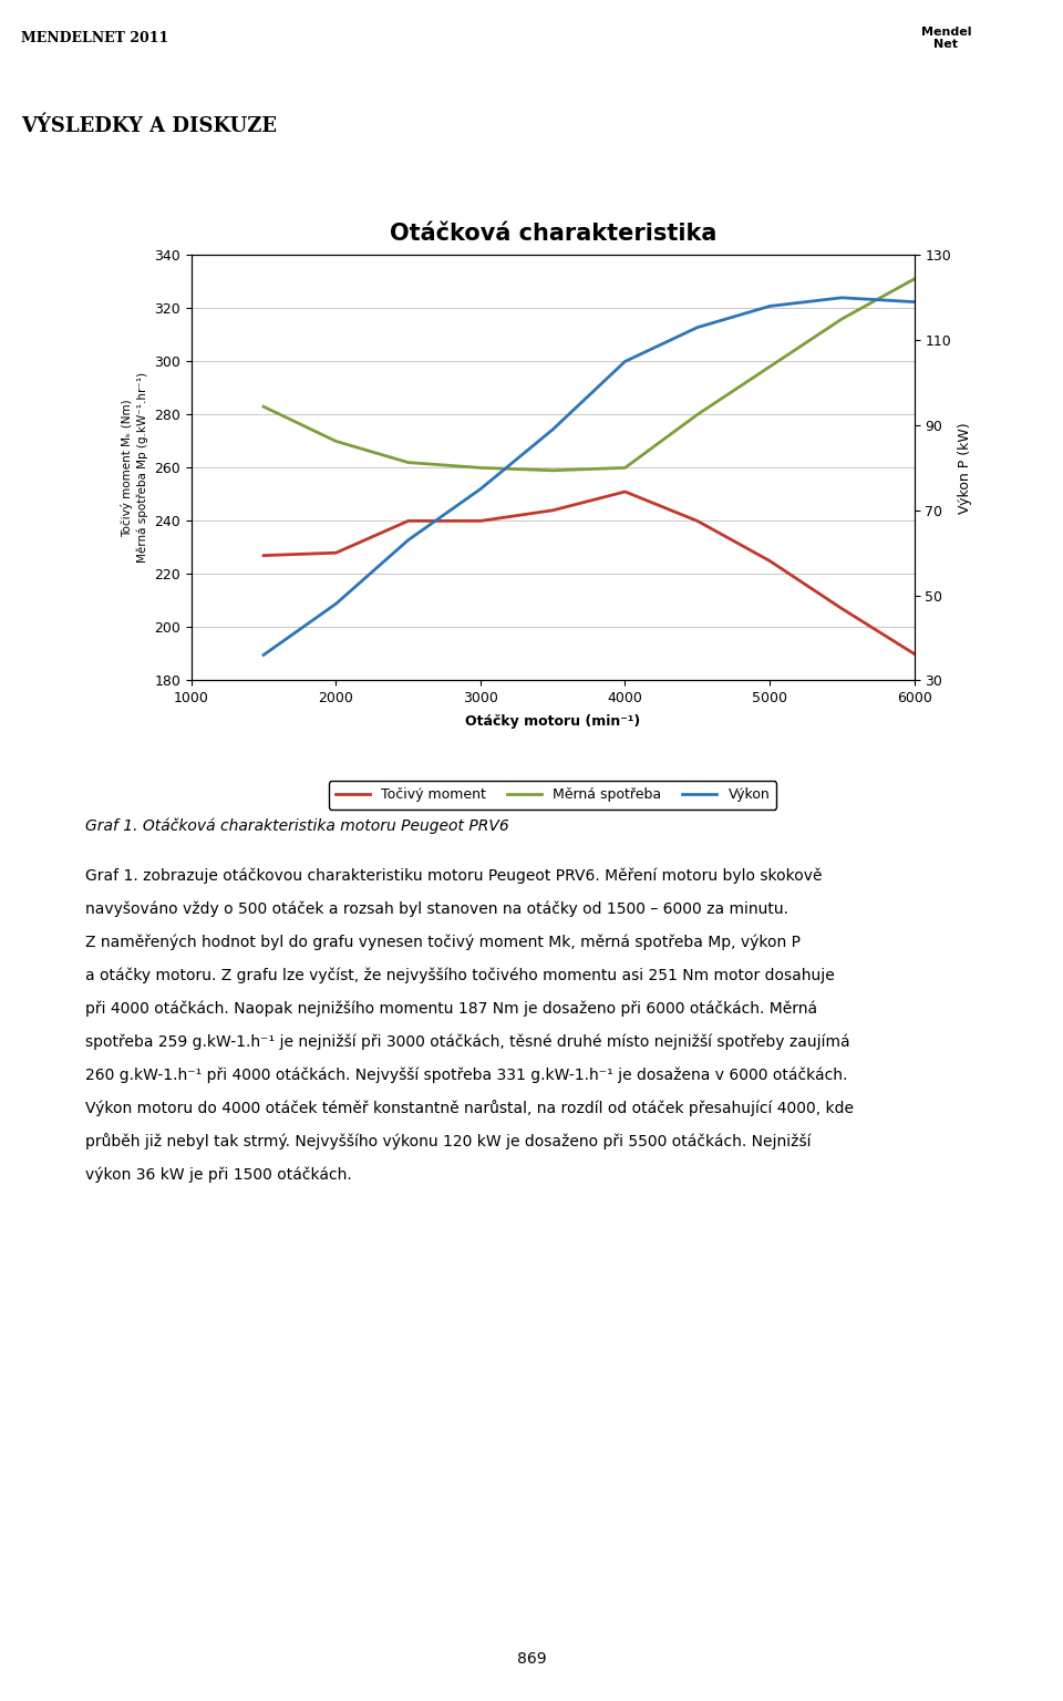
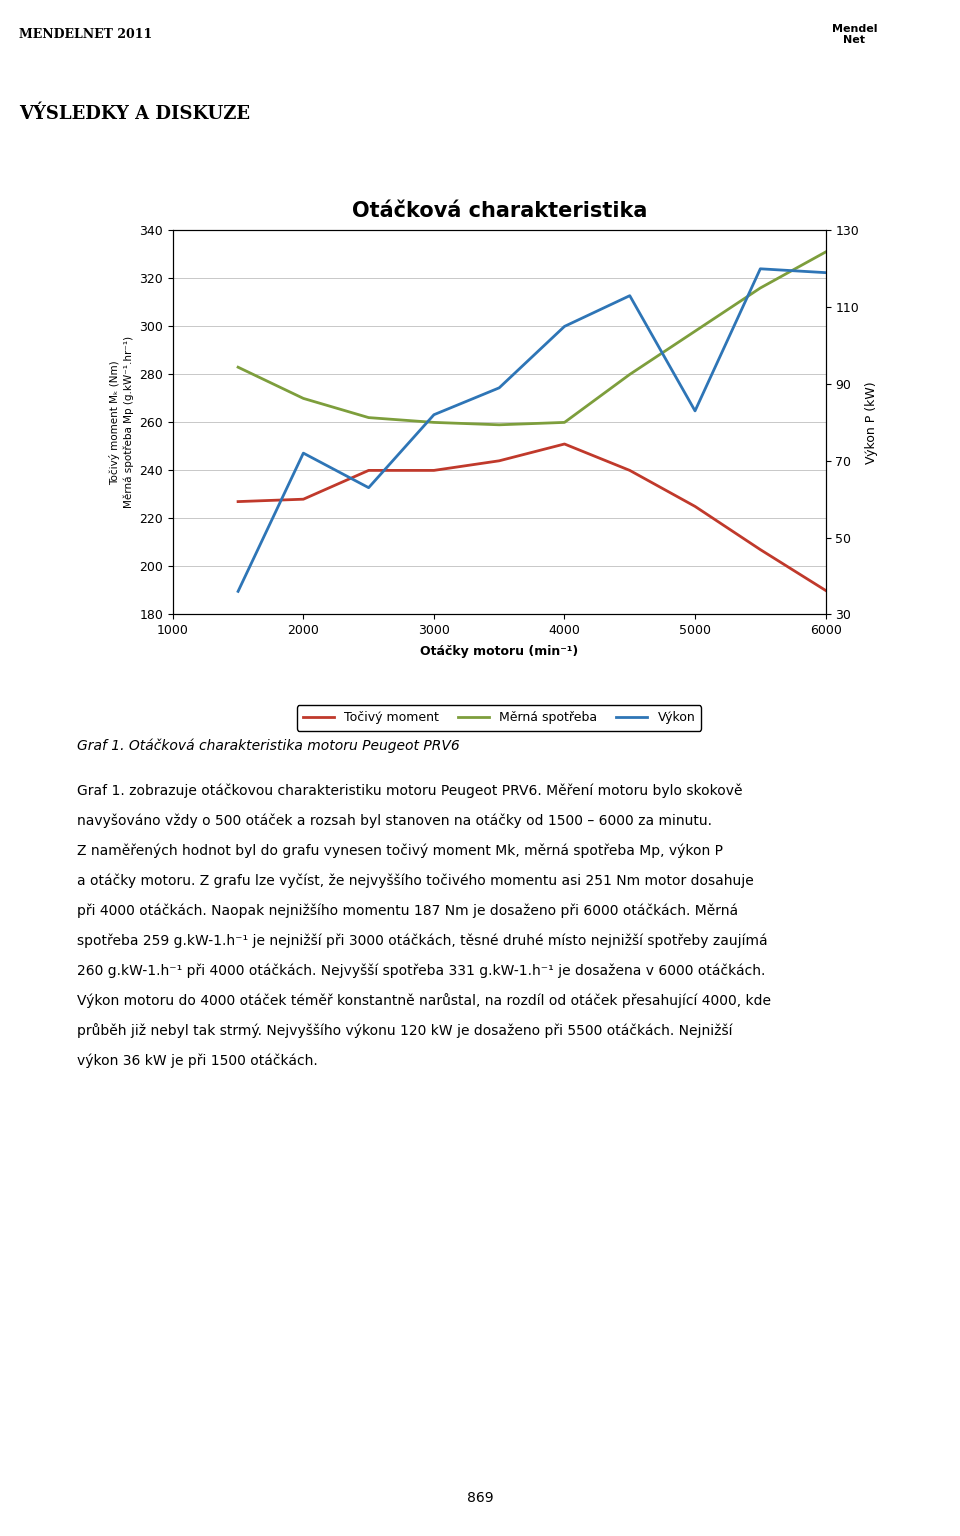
Výkon/2000: 48 -> 72
Výkon/3000: 75 -> 82
Výkon/5000: 118 -> 83
